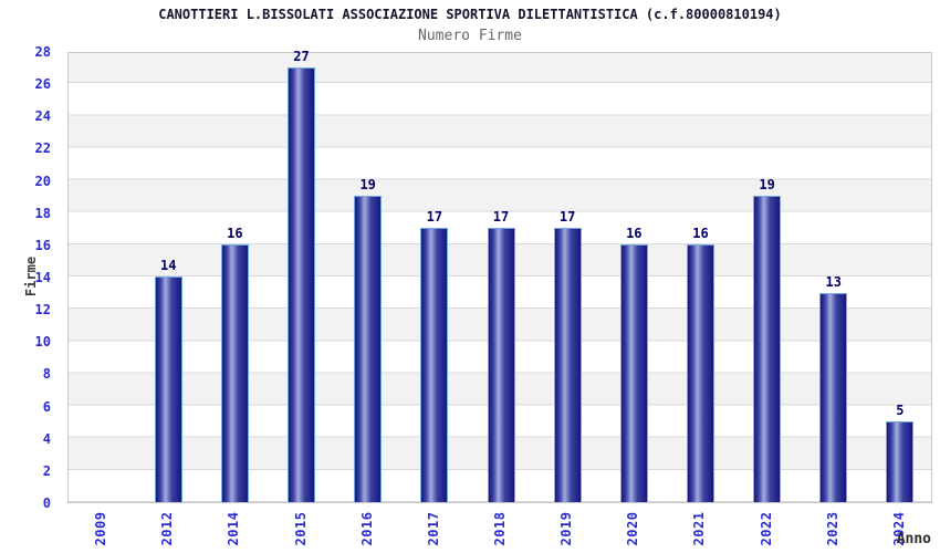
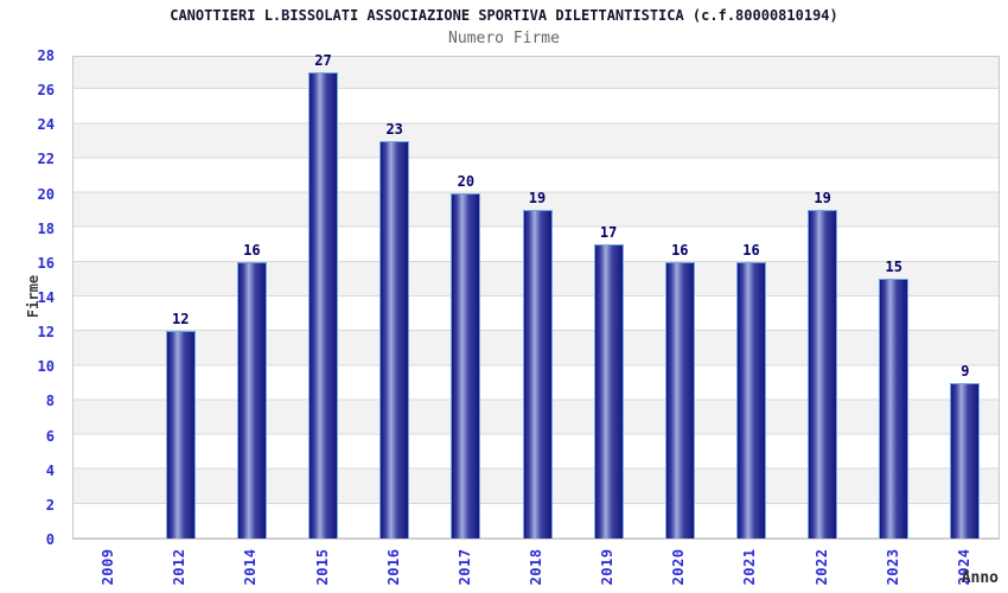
2012: 14 -> 12
2016: 19 -> 23
2017: 17 -> 20
2018: 17 -> 19
2023: 13 -> 15
2024: 5 -> 9
